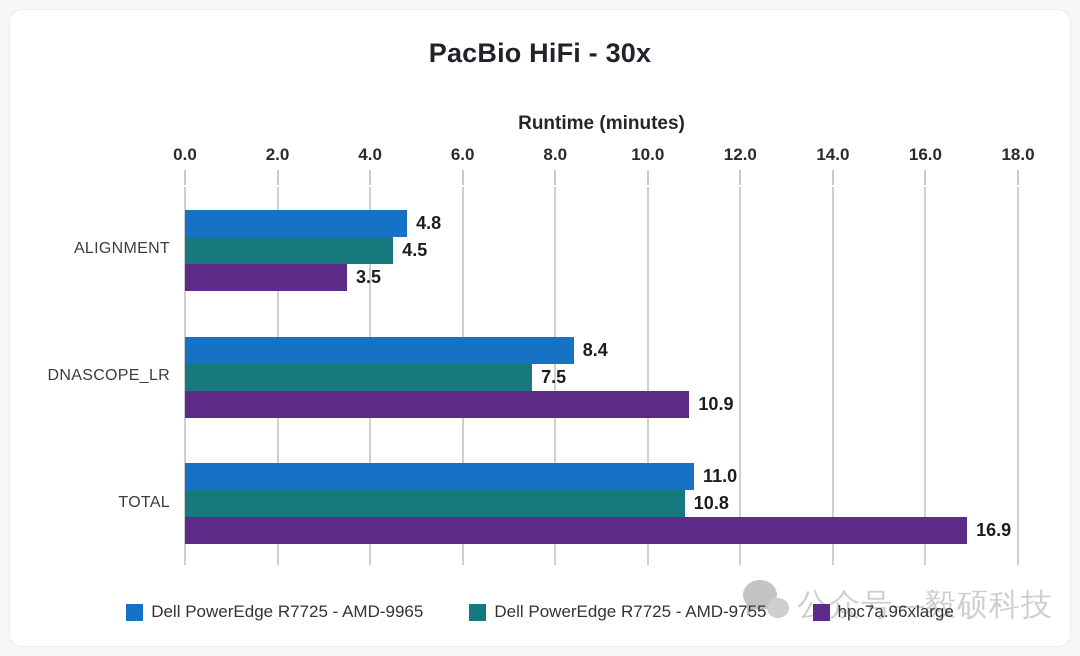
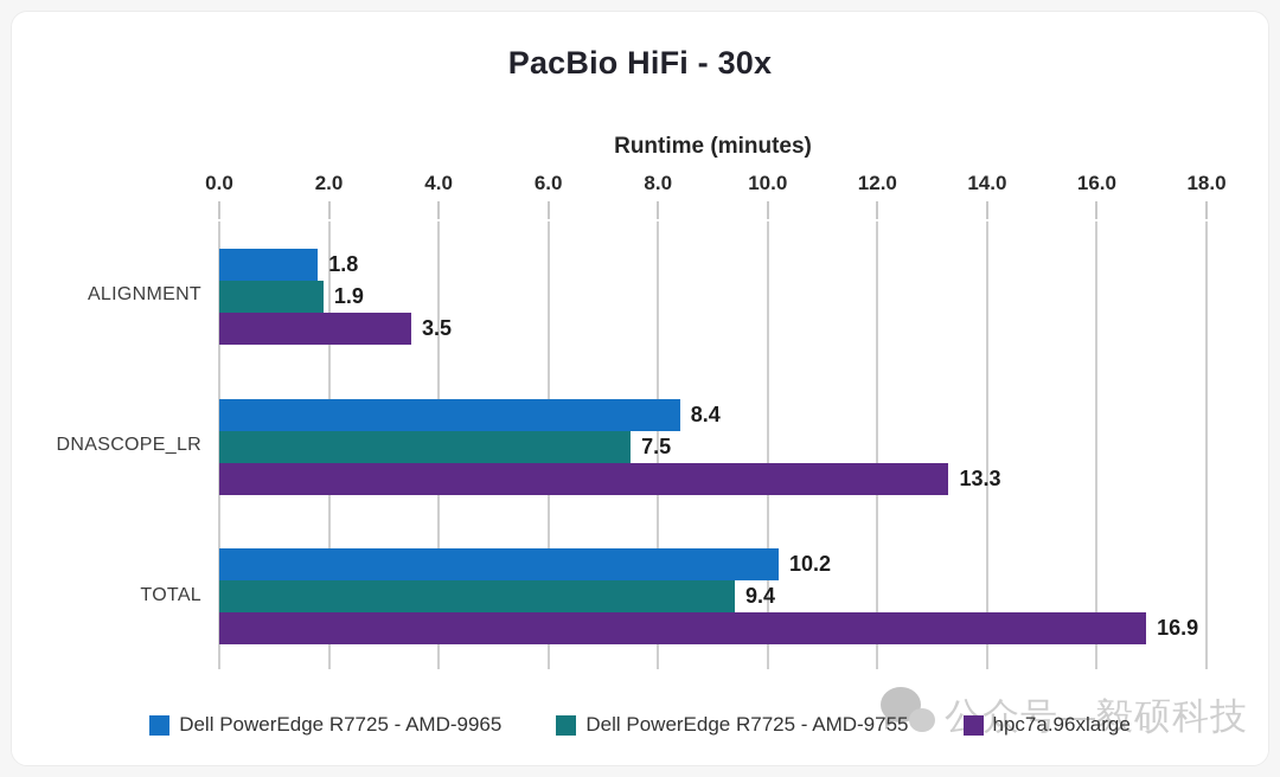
Dell PowerEdge R7725 - AMD-9965/ALIGNMENT: 4.8 -> 1.8
Dell PowerEdge R7725 - AMD-9755/ALIGNMENT: 4.5 -> 1.9
hpc7a.96xlarge/DNASCOPE_LR: 10.9 -> 13.3
Dell PowerEdge R7725 - AMD-9965/TOTAL: 11.0 -> 10.2
Dell PowerEdge R7725 - AMD-9755/TOTAL: 10.8 -> 9.4
